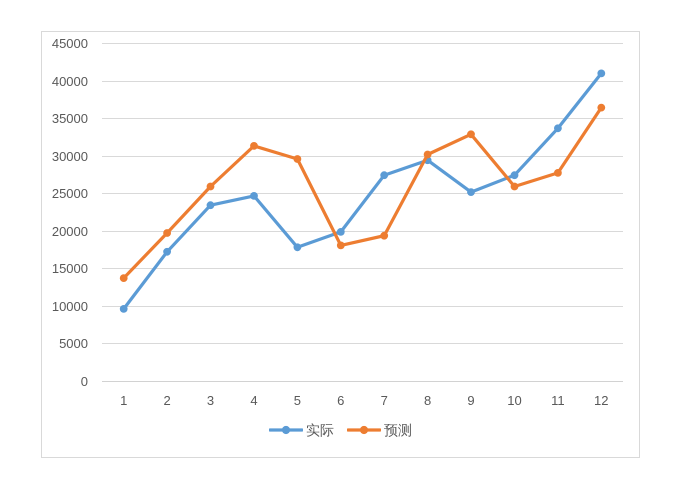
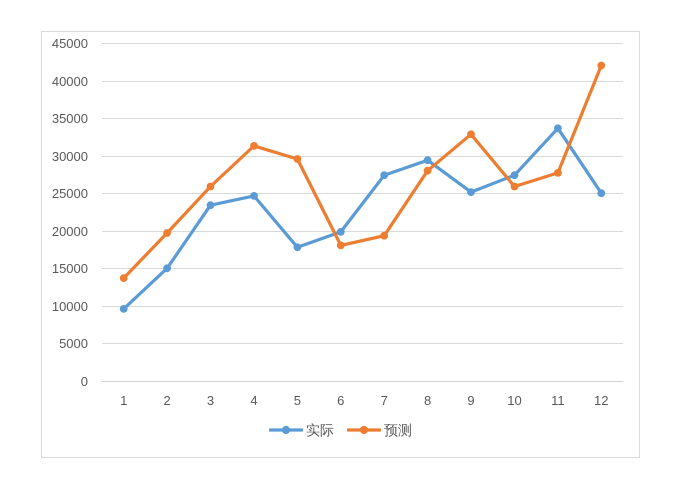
实际/2: 17000 -> 15000
预测/8: 30000 -> 28000
实际/12: 41000 -> 25000
预测/12: 36000 -> 42000
